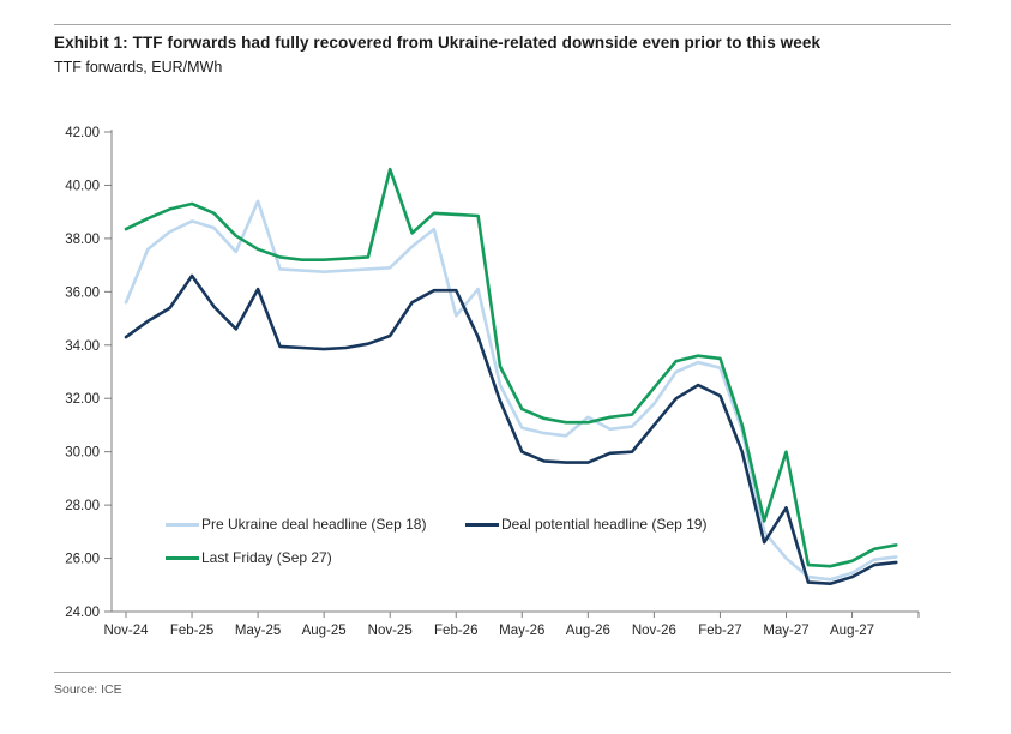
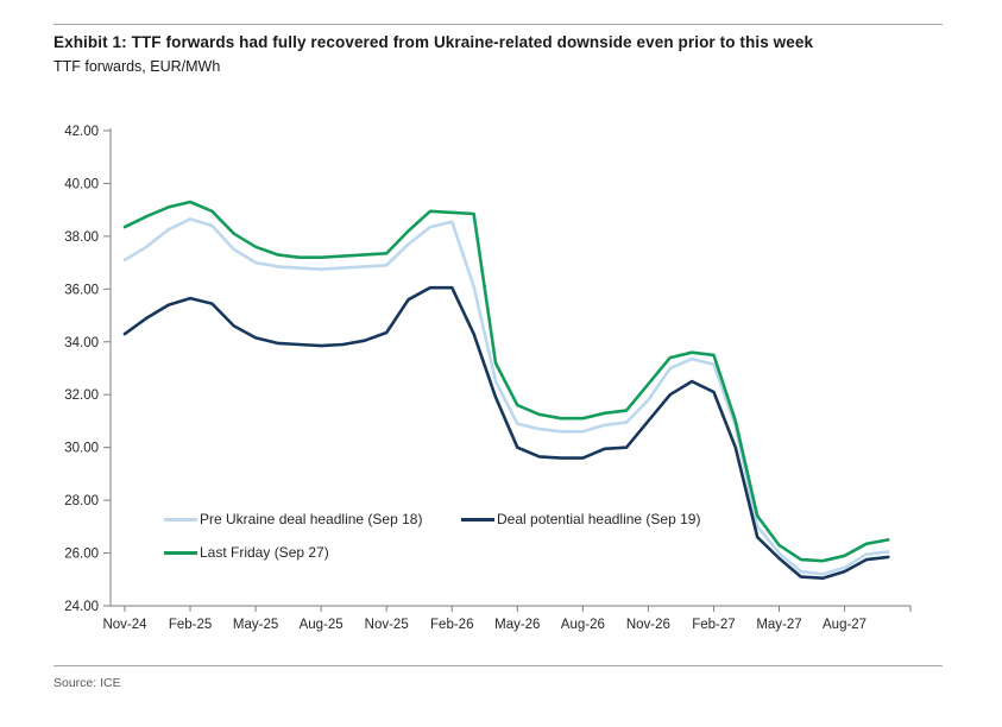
Pre Ukraine deal headline (Sep 18)/Nov-24: 35.6 -> 37.1
Deal potential headline (Sep 19)/Feb-25: 36.6 -> 35.6
Pre Ukraine deal headline (Sep 18)/May-25: 39.4 -> 37.0
Deal potential headline (Sep 19)/May-25: 36.1 -> 34.1
Last Friday (Sep 27)/Nov-25: 40.6 -> 37.4
Pre Ukraine deal headline (Sep 18)/Feb-26: 35.1 -> 38.5
Pre Ukraine deal headline (Sep 18)/Aug-26: 31.3 -> 30.6
Deal potential headline (Sep 19)/May-27: 27.9 -> 25.8
Last Friday (Sep 27)/May-27: 30.0 -> 26.3
